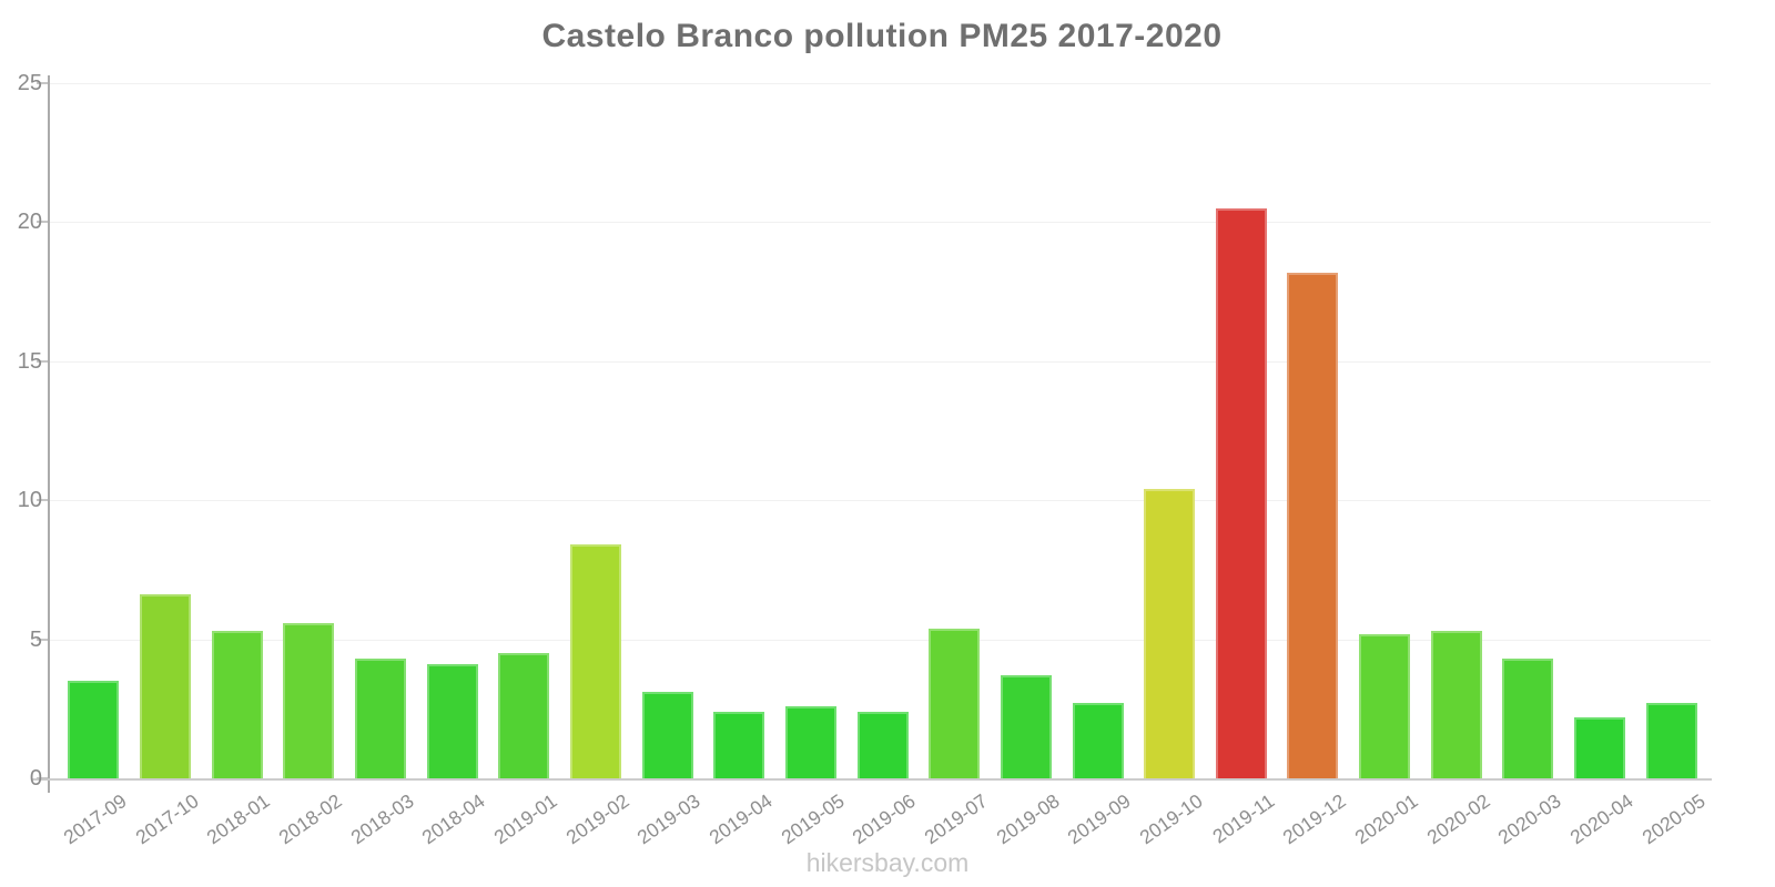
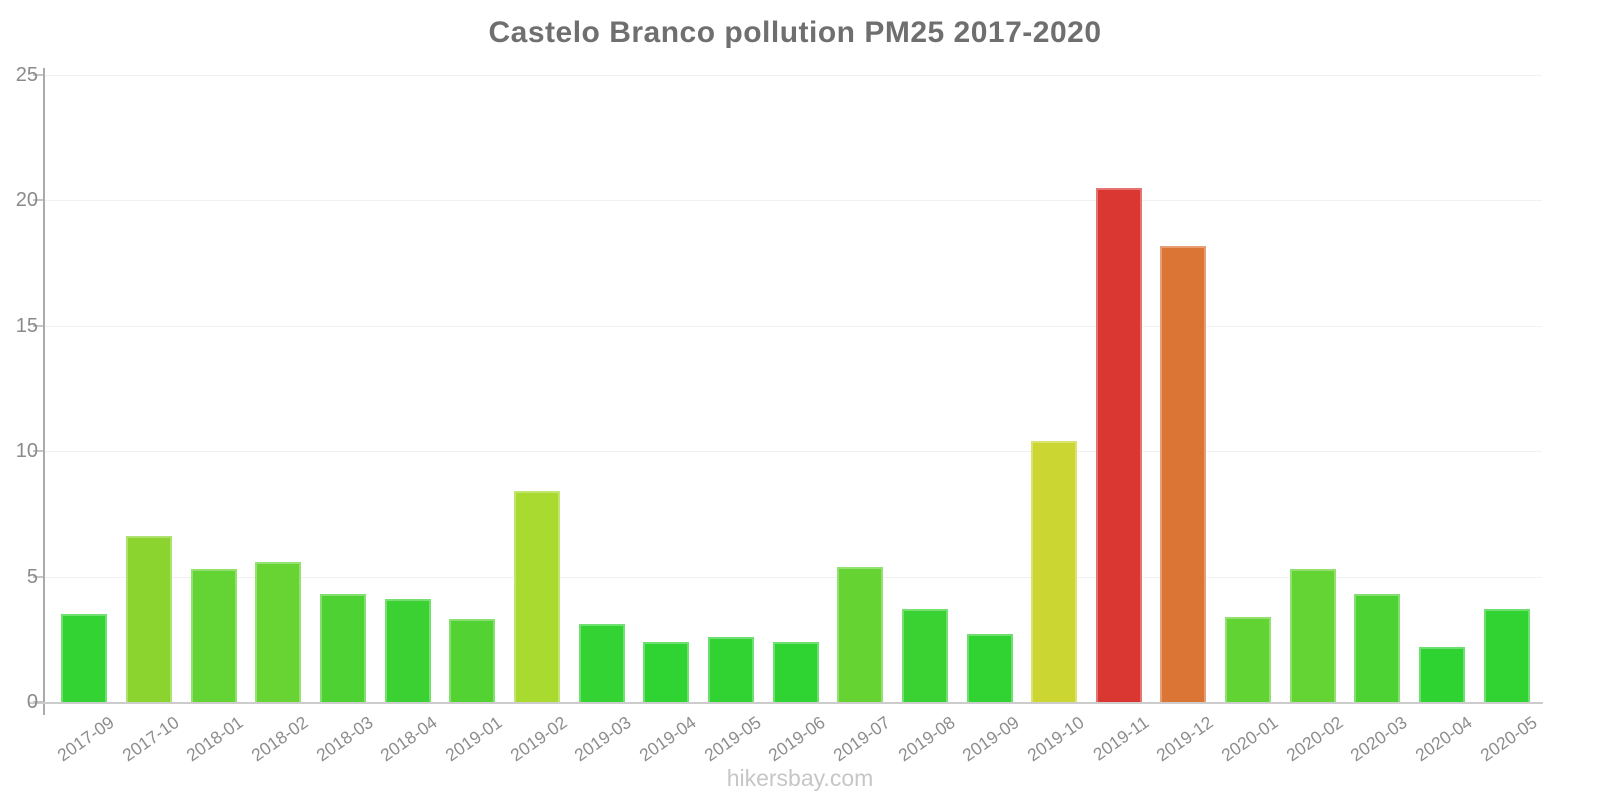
2019-01: 4.5 -> 3.3
2020-01: 5.2 -> 3.4
2020-05: 2.7 -> 3.7
